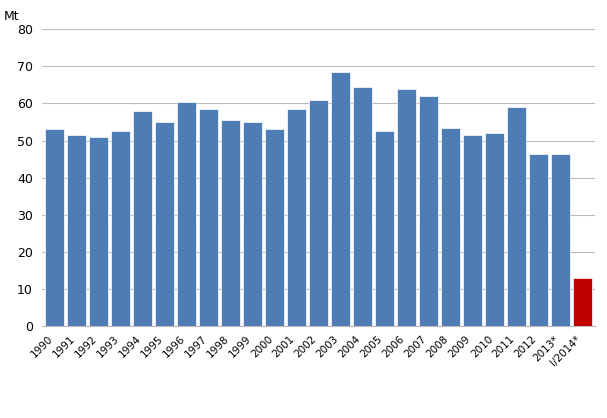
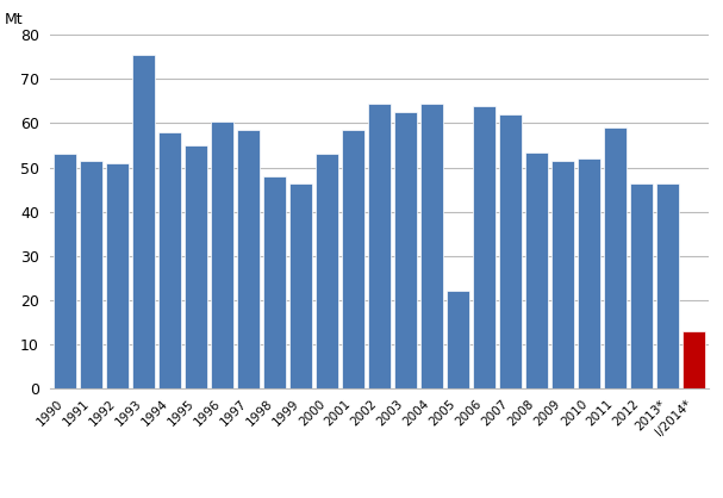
1993: 52.5 -> 75.5
1998: 55.5 -> 48.0
1999: 55.0 -> 46.5
2002: 61.0 -> 64.5
2003: 68.5 -> 62.5
2005: 52.5 -> 22.0
